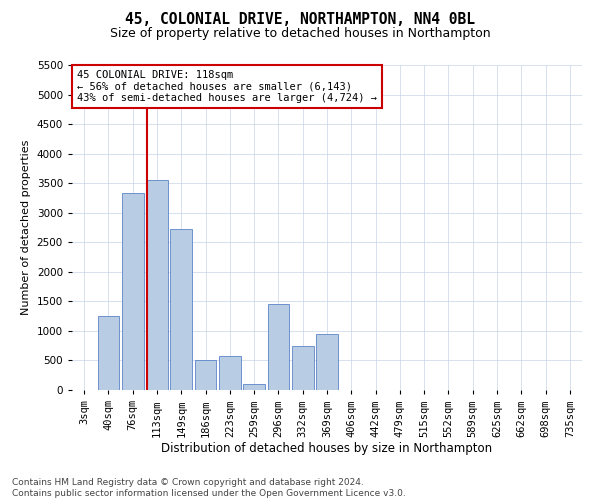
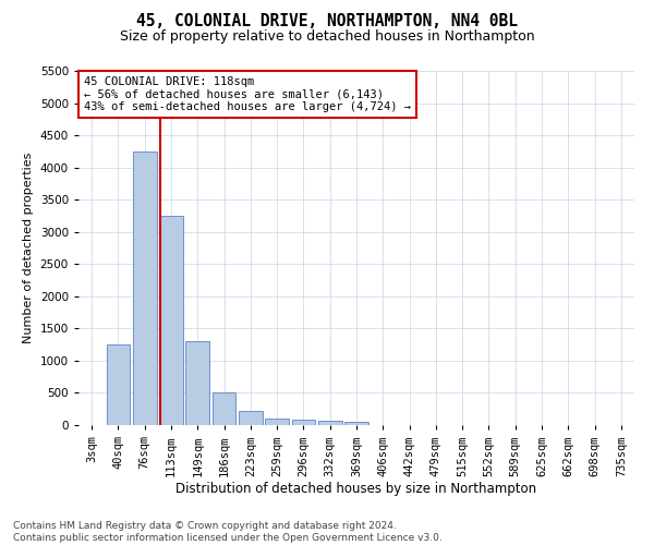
76sqm: 3340 -> 4250
113sqm: 3560 -> 3250
149sqm: 2720 -> 1300
223sqm: 580 -> 220
296sqm: 1460 -> 80
332sqm: 740 -> 60
369sqm: 940 -> 50
